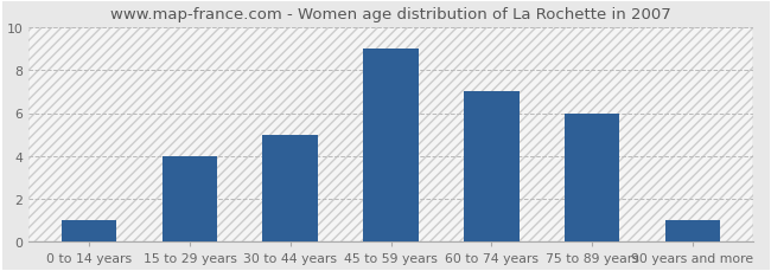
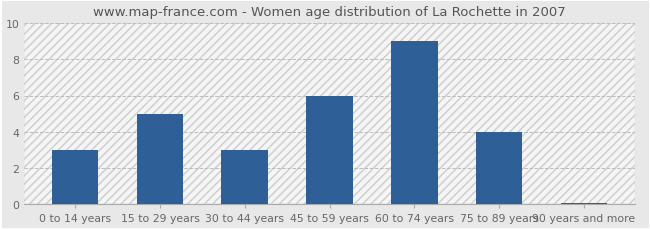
0 to 14 years: 1.0 -> 3.0
15 to 29 years: 4.0 -> 5.0
30 to 44 years: 5.0 -> 3.0
45 to 59 years: 9.0 -> 6.0
60 to 74 years: 7.0 -> 9.0
75 to 89 years: 6.0 -> 4.0
90 years and more: 1.0 -> 0.1
